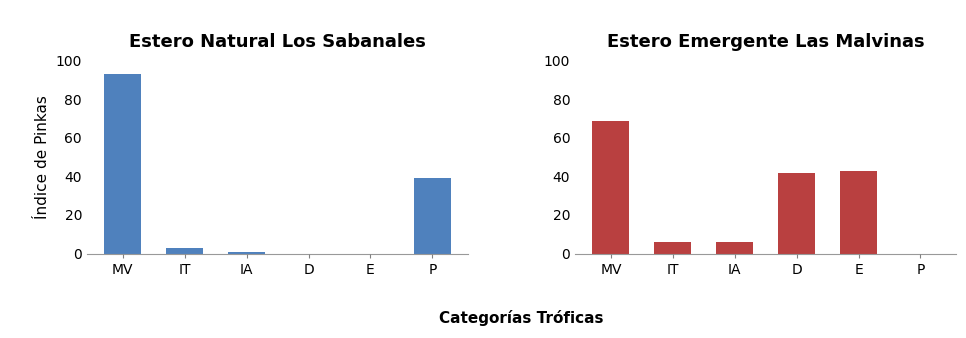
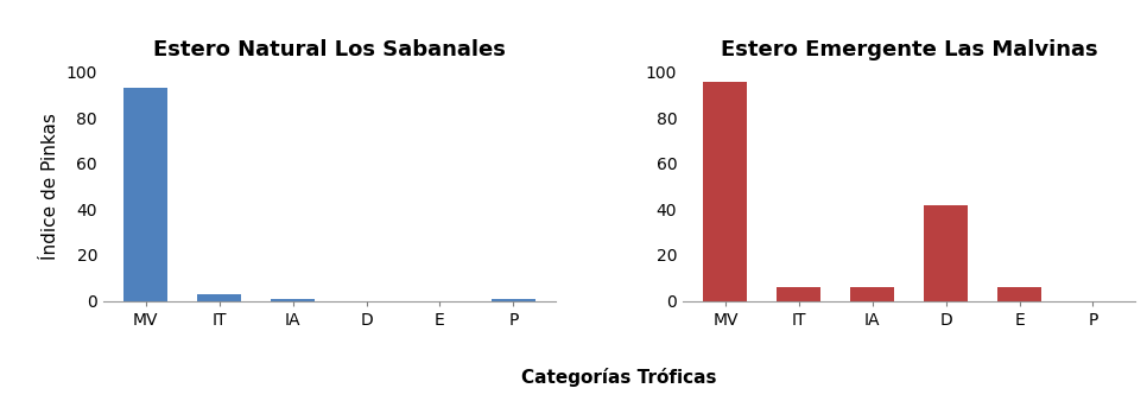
Estero Natural Los Sabanales/P: 39 -> 1
Estero Emergente Las Malvinas/MV: 69 -> 96
Estero Emergente Las Malvinas/E: 43 -> 6
